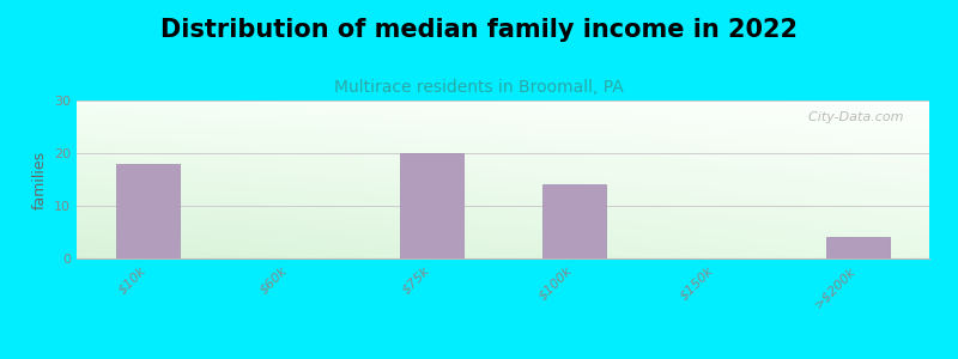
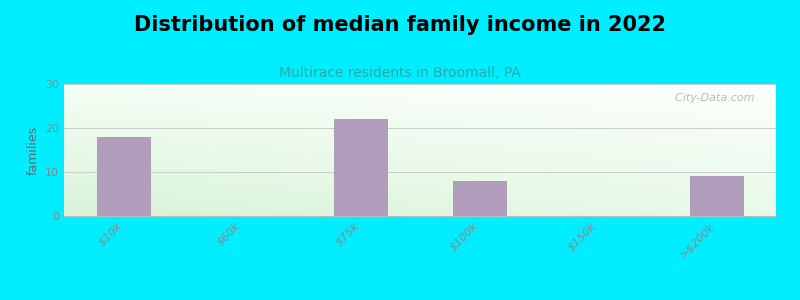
$75k: 20 -> 22
$100k: 14 -> 8
>$200k: 4 -> 9
